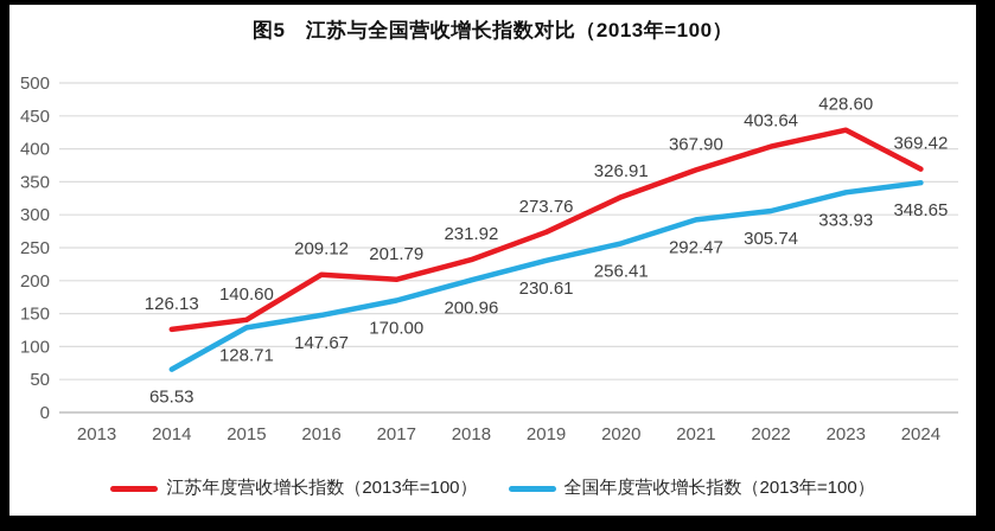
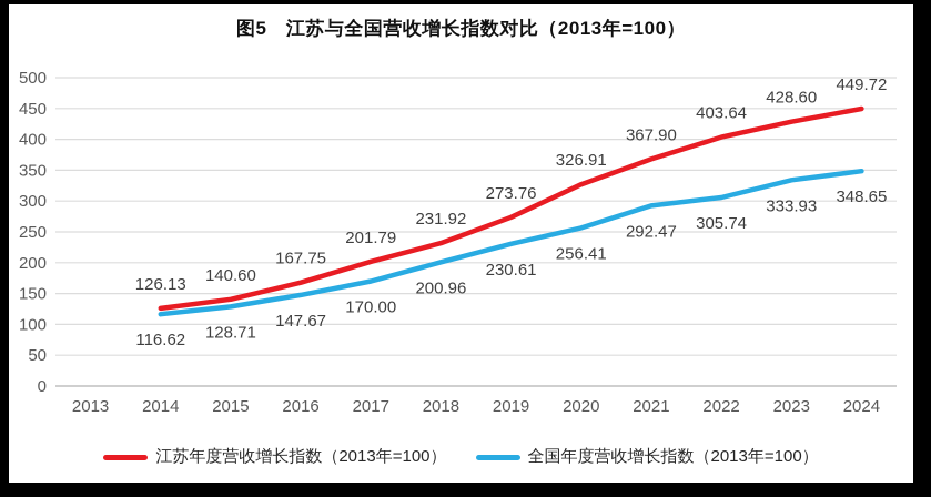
全国年度营收增长指数（2013年=100）/2014: 65.53 -> 116.62
江苏年度营收增长指数（2013年=100）/2016: 209.12 -> 167.75
江苏年度营收增长指数（2013年=100）/2024: 369.42 -> 449.72
